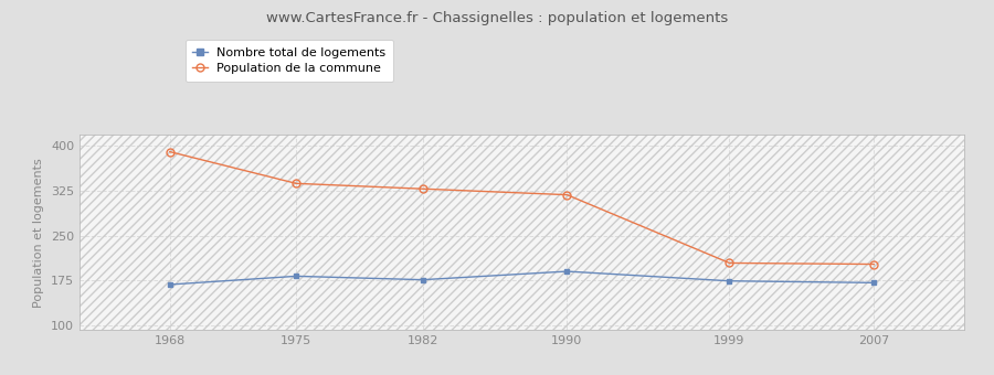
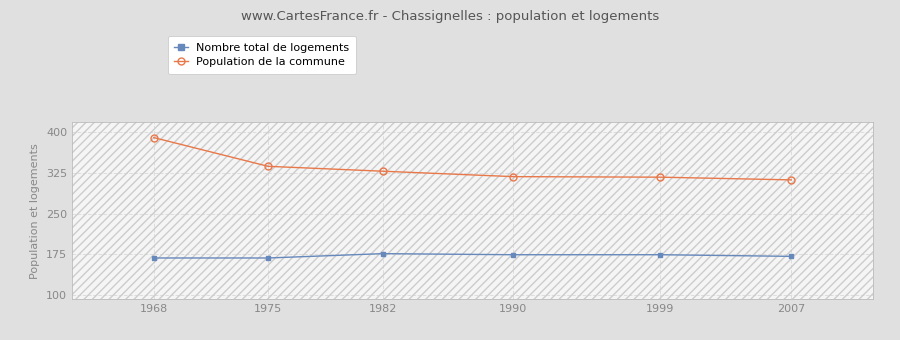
Nombre total de logements/1975: 182 -> 168
Nombre total de logements/1990: 190 -> 174
Population de la commune/1999: 204 -> 317
Population de la commune/2007: 202 -> 312
